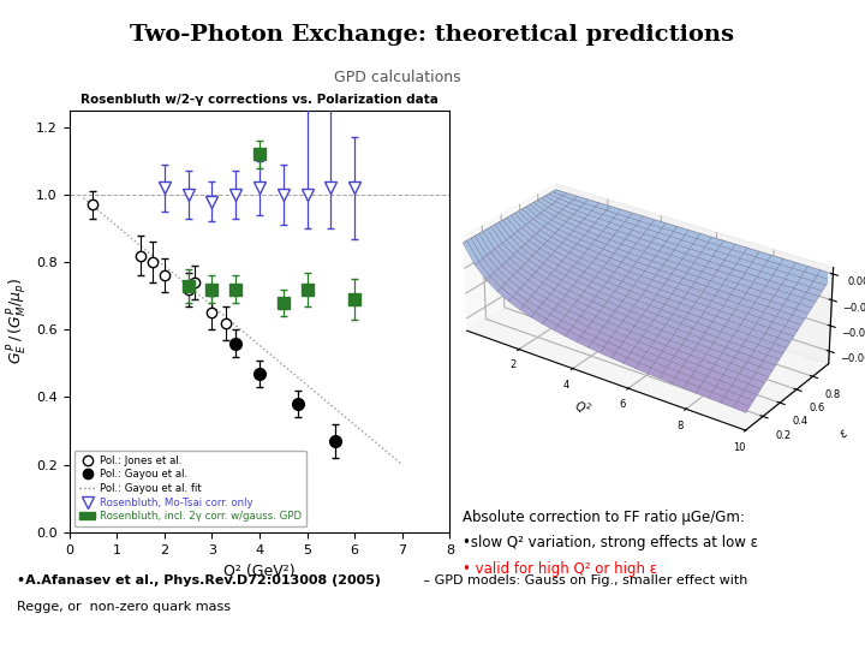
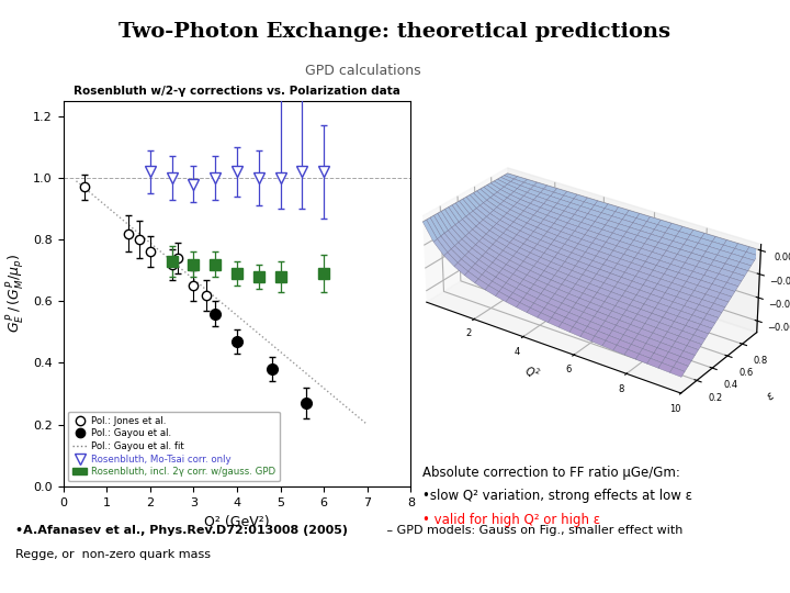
Rosenbluth, incl. 2γ corr. w/gauss. GPD/4: 1.12 -> 0.69
Rosenbluth, incl. 2γ corr. w/gauss. GPD/5: 0.72 -> 0.68
